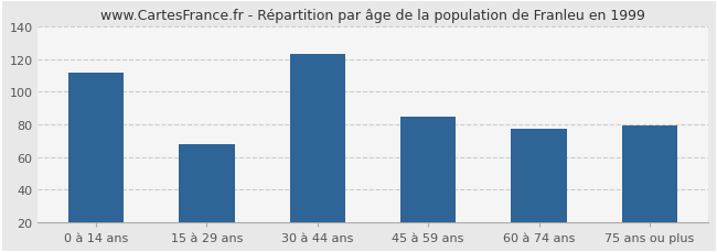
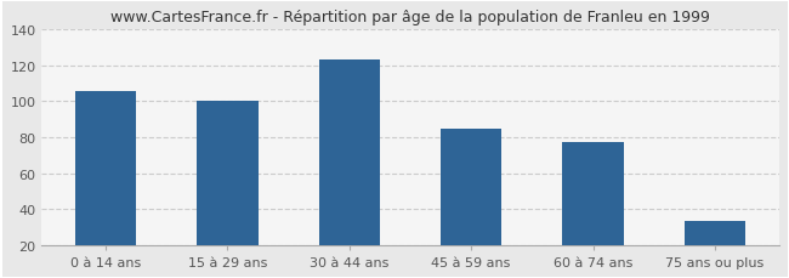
0 à 14 ans: 112 -> 106
15 à 29 ans: 68 -> 100
75 ans ou plus: 79 -> 33
